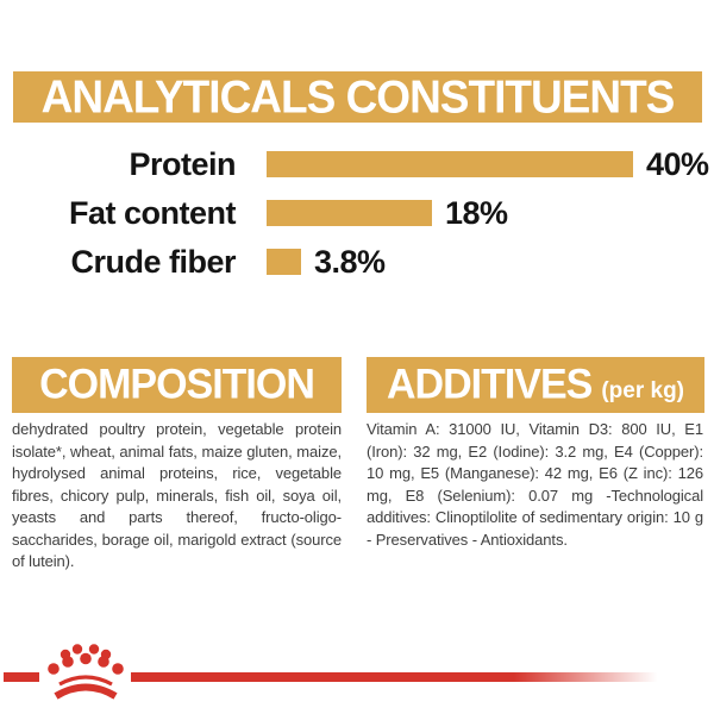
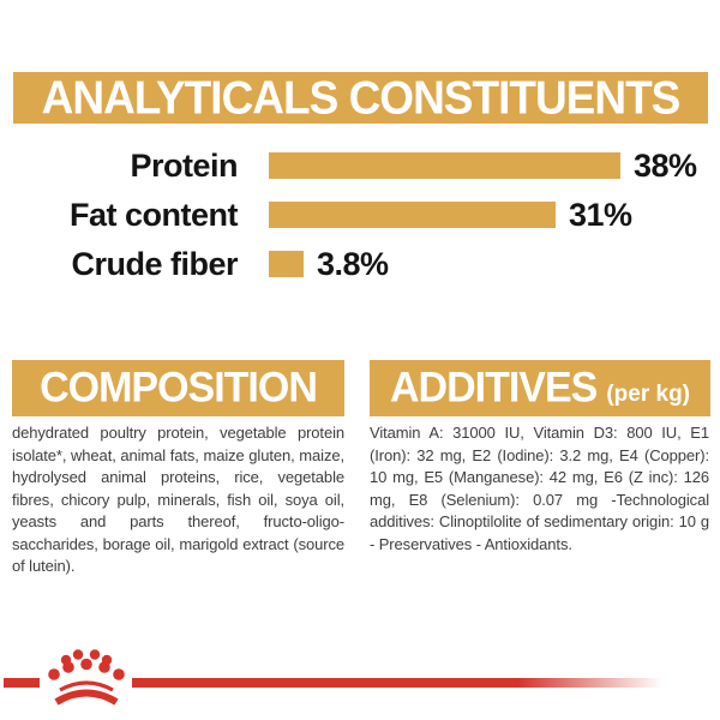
Protein: 40% -> 38%
Fat content: 18% -> 31%
